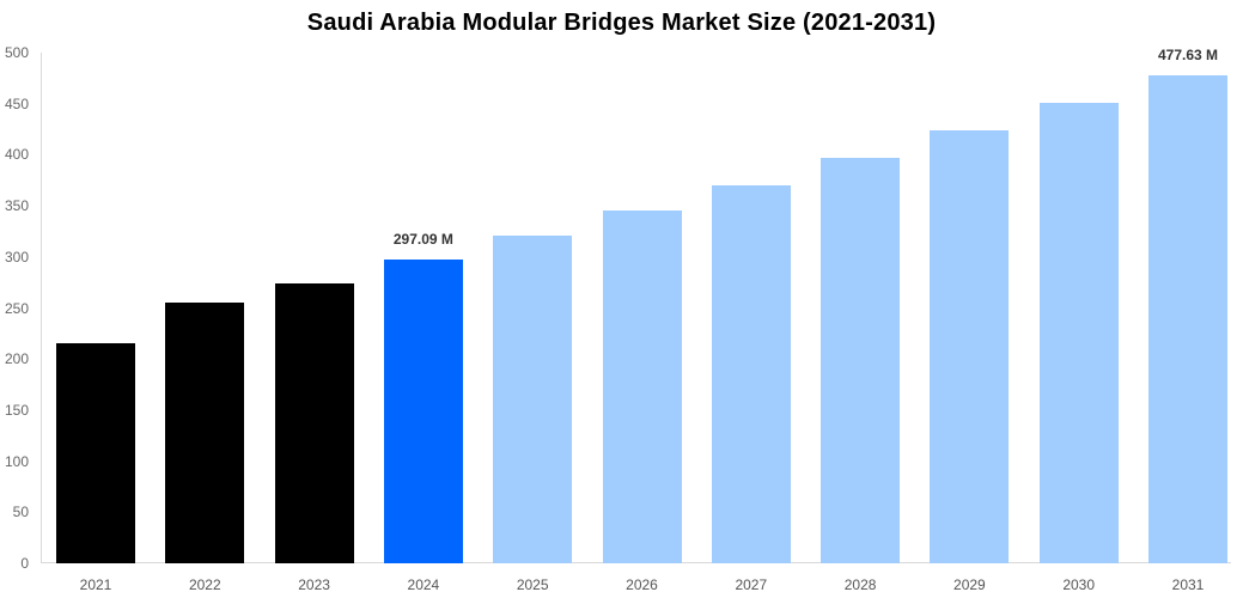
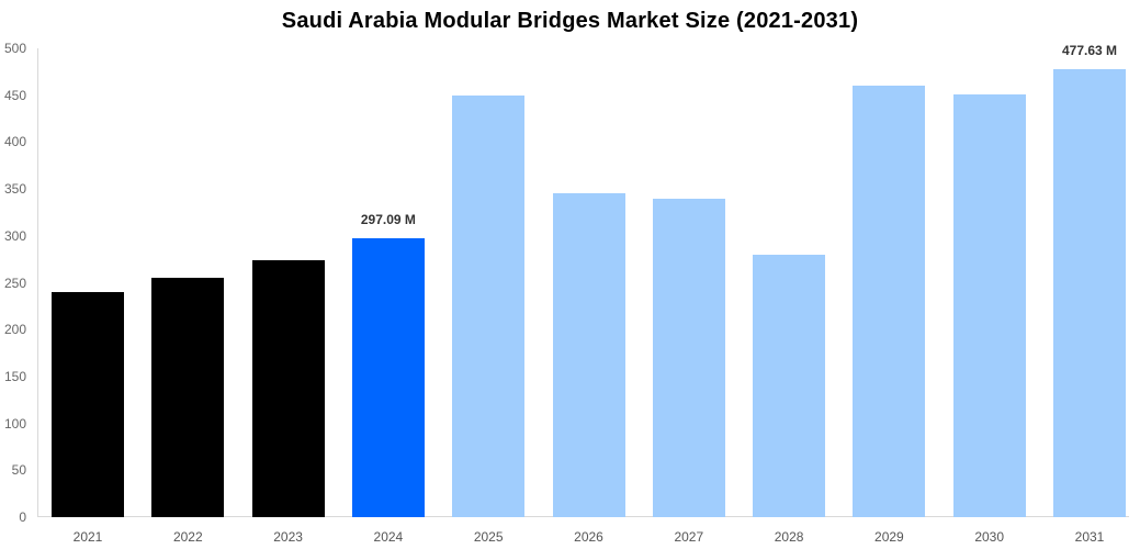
2021: 220 -> 240
2025: 320 -> 450
2027: 370 -> 340
2028: 400 -> 280
2029: 420 -> 460
